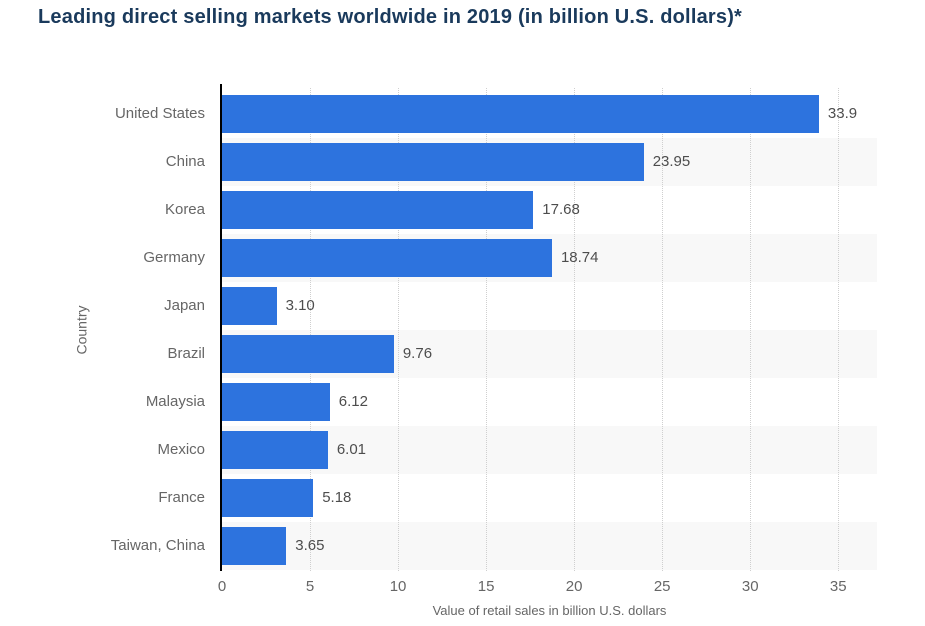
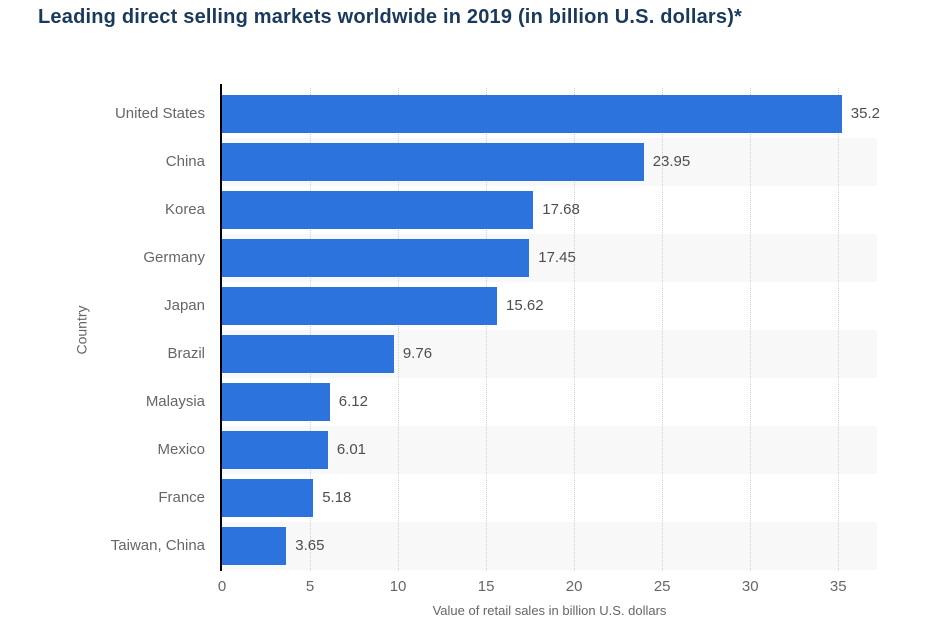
United States: 33.9 -> 35.2
Germany: 18.74 -> 17.45
Japan: 3.10 -> 15.62
